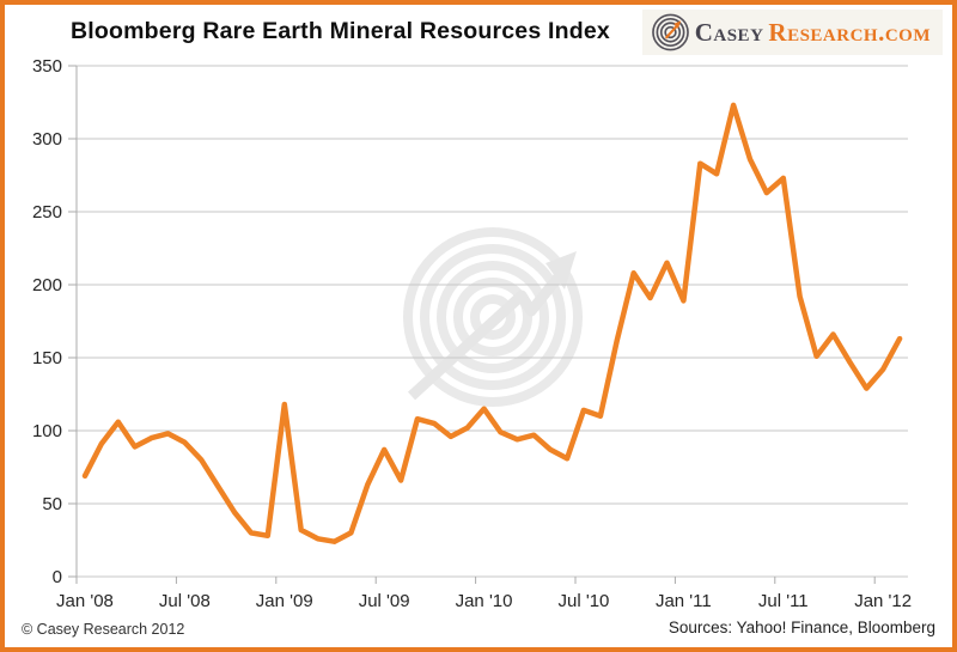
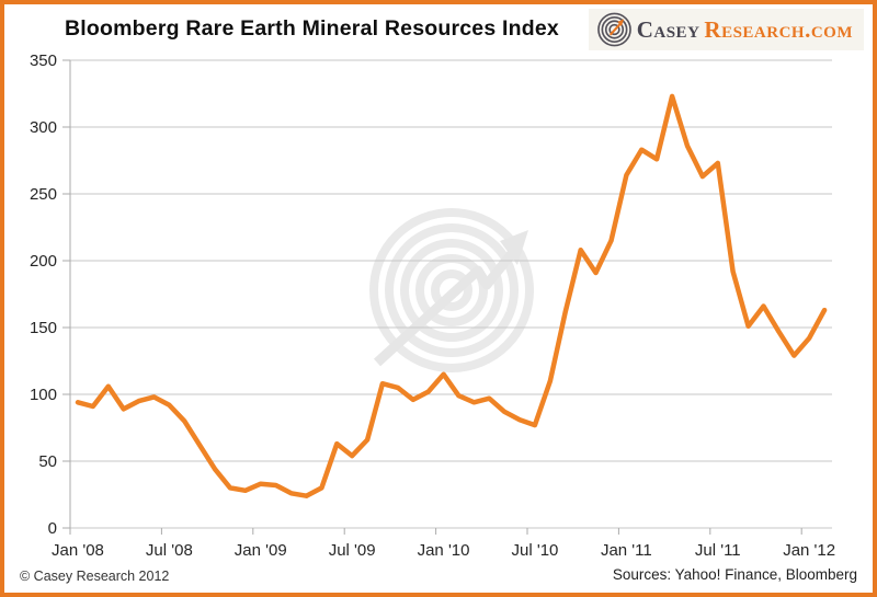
Jan '08: 69 -> 94
Jan '09: 118 -> 33
Jul '09: 87 -> 54
Jul '10: 114 -> 77
Jan '11: 189 -> 264
